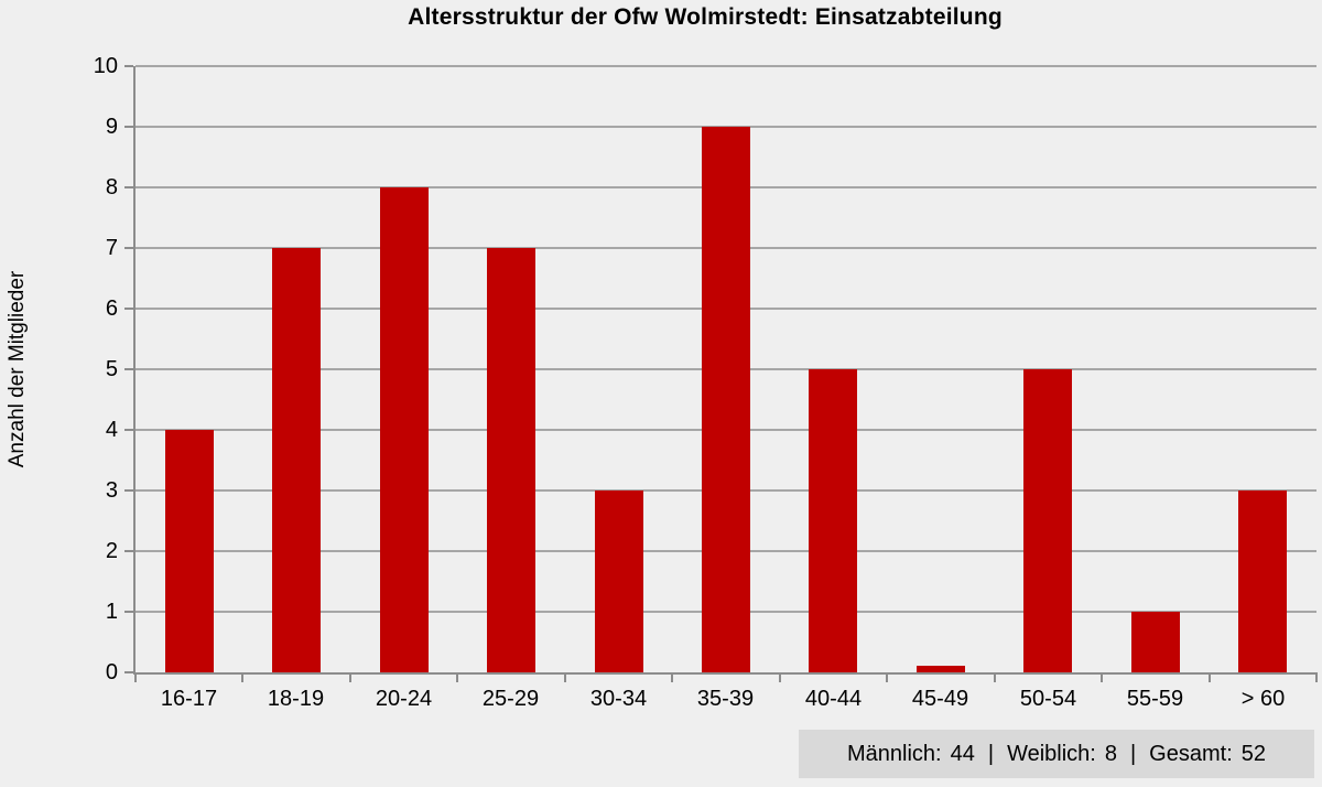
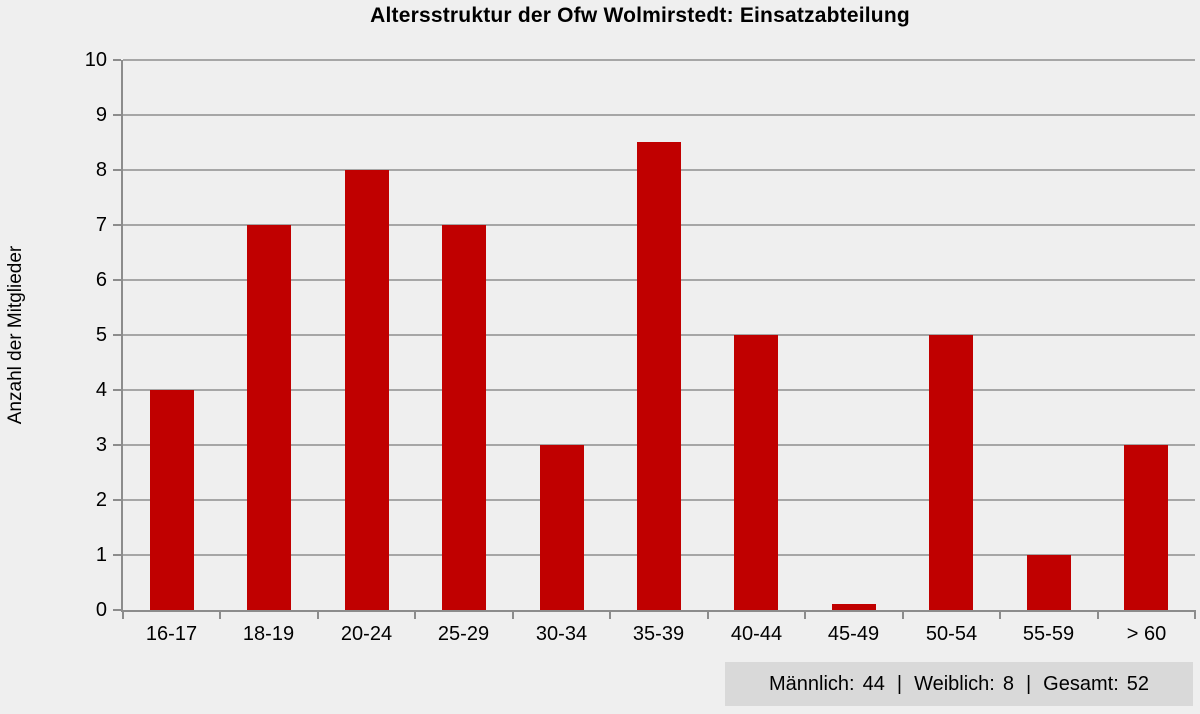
35-39: 9.0 -> 8.5
